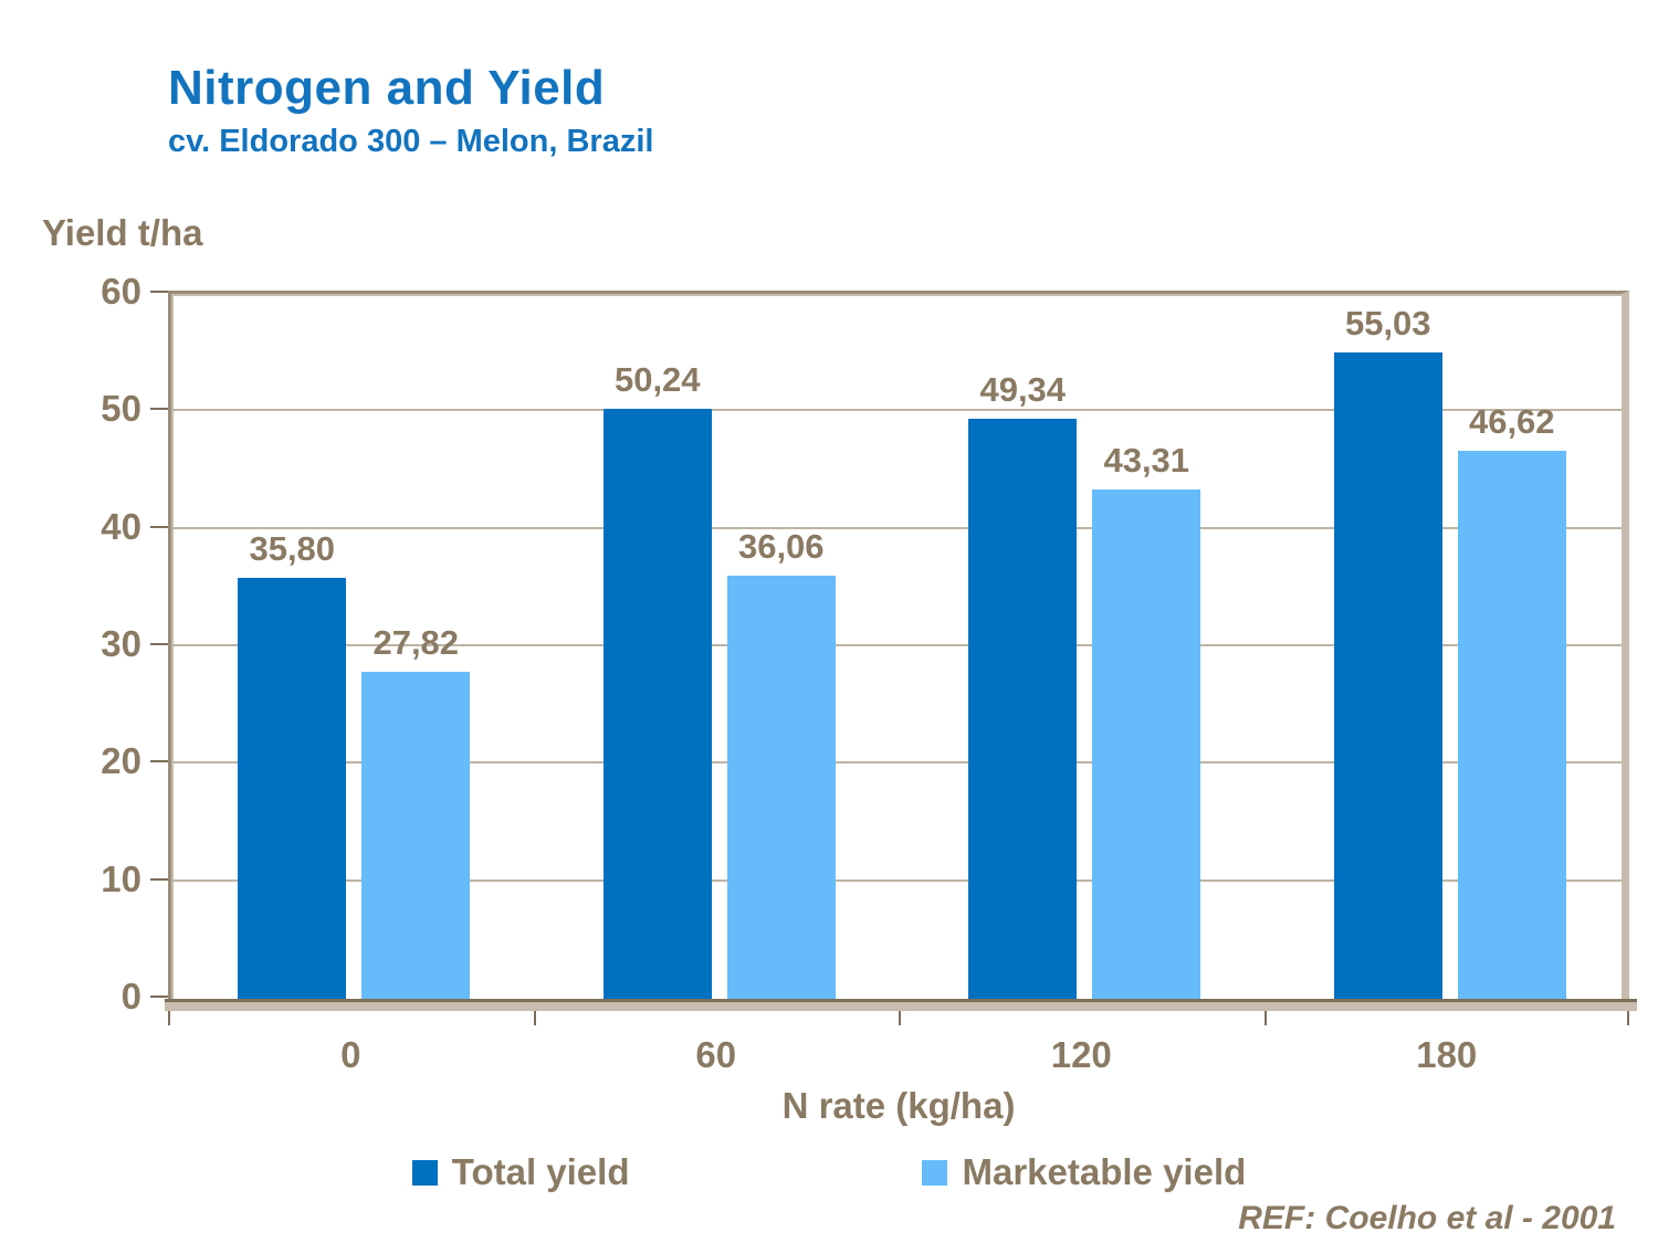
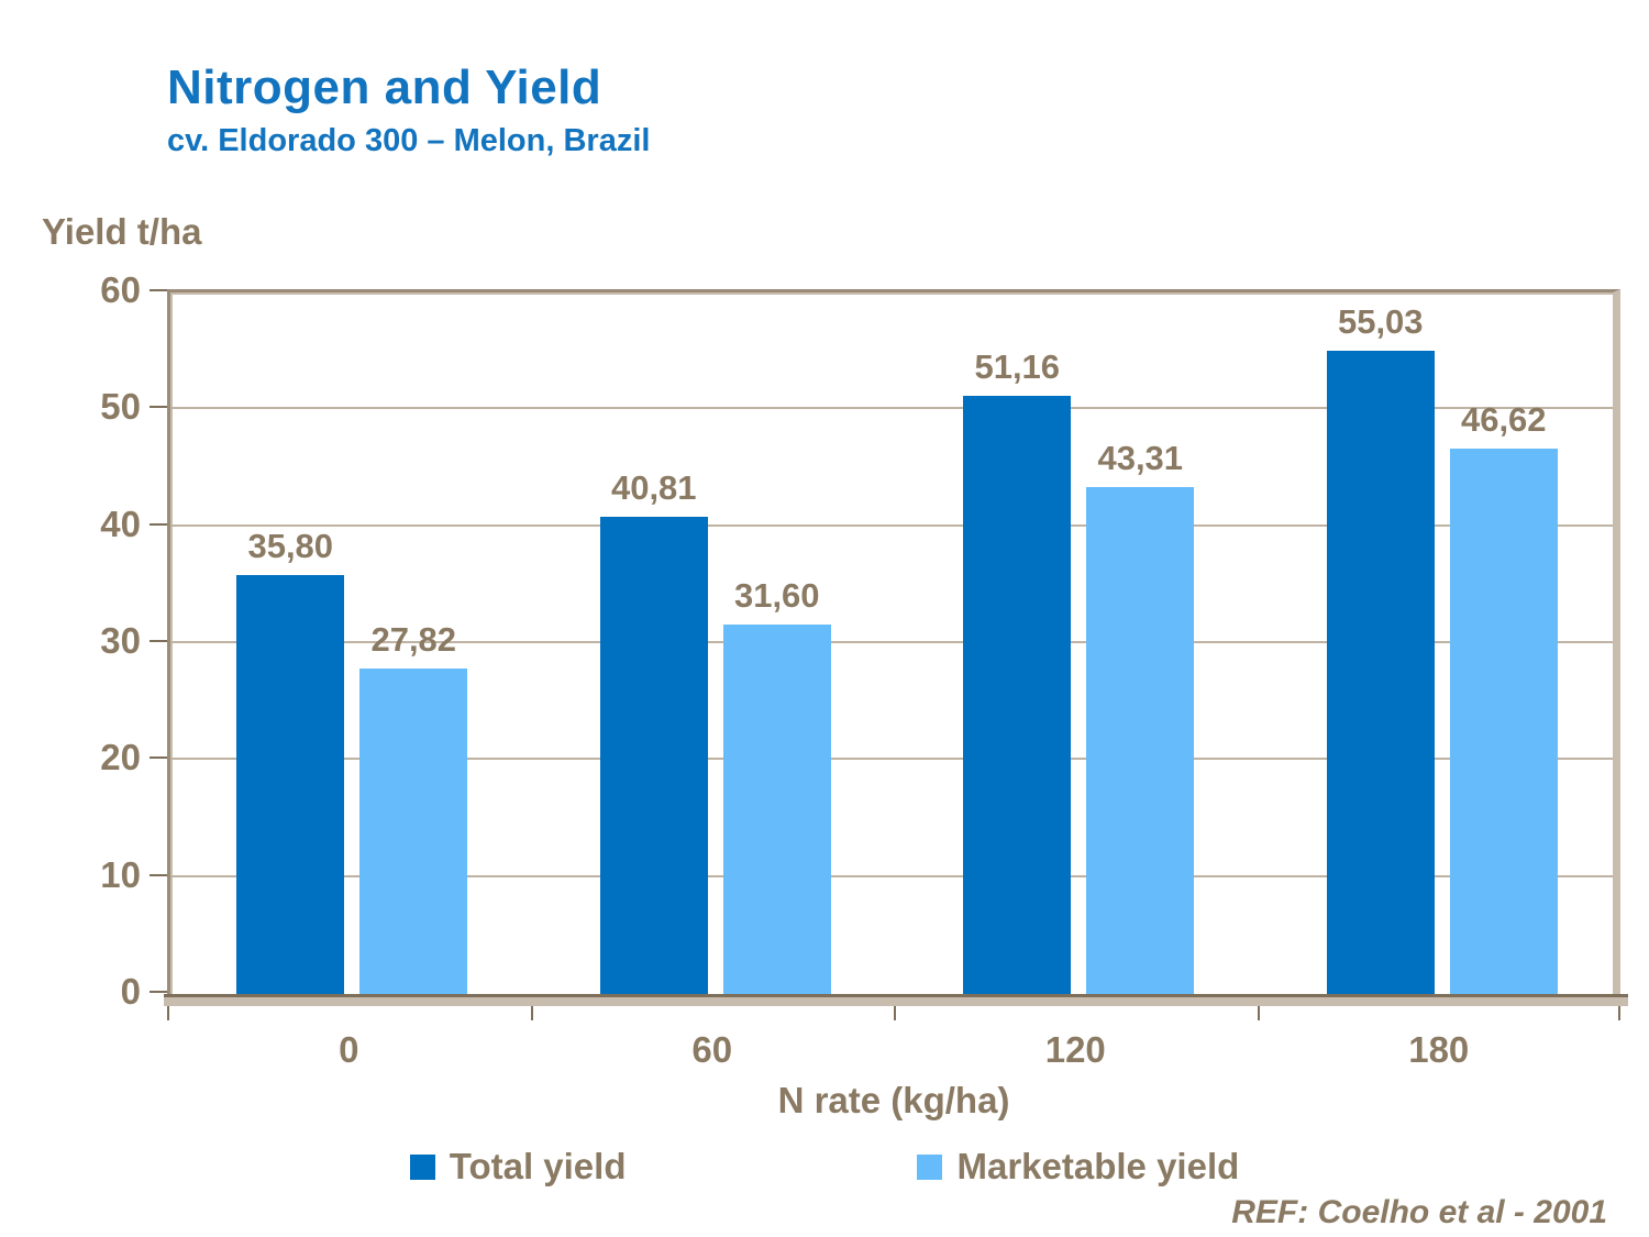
Total yield/60: 50,24 -> 40,81
Marketable yield/60: 36,06 -> 31,60
Total yield/120: 49,34 -> 51,16
